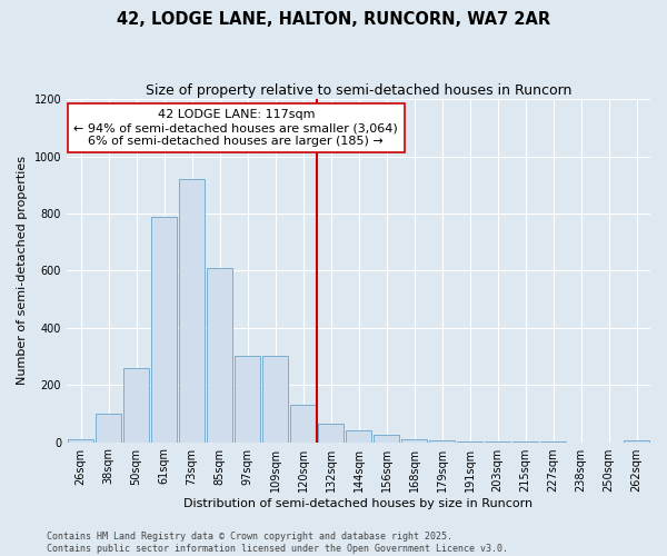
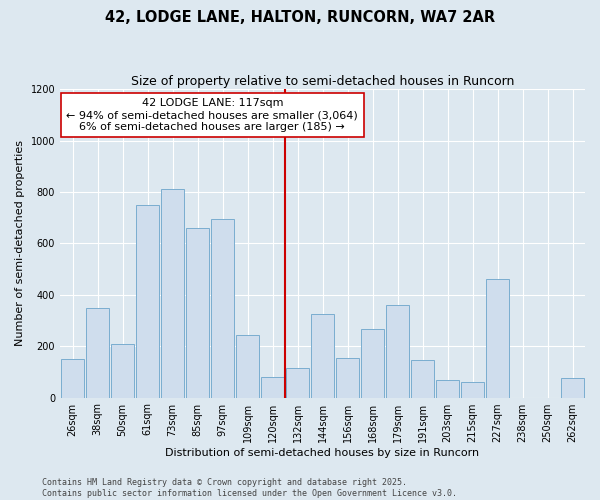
26sqm: 10 -> 150
38sqm: 100 -> 350
50sqm: 260 -> 210
61sqm: 790 -> 750
73sqm: 920 -> 810
85sqm: 610 -> 660
97sqm: 300 -> 695
109sqm: 300 -> 245
120sqm: 130 -> 80
132sqm: 65 -> 115
144sqm: 40 -> 325
156sqm: 25 -> 155
168sqm: 10 -> 265
179sqm: 5 -> 360
191sqm: 2 -> 145
203sqm: 1 -> 70
215sqm: 1 -> 60
227sqm: 1 -> 460
262sqm: 5 -> 75
